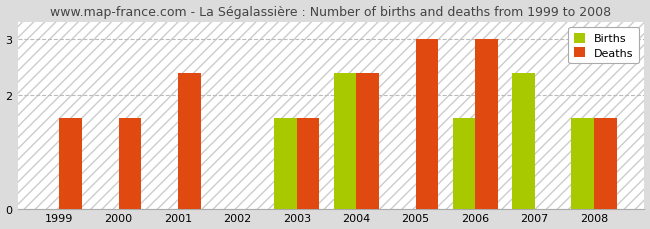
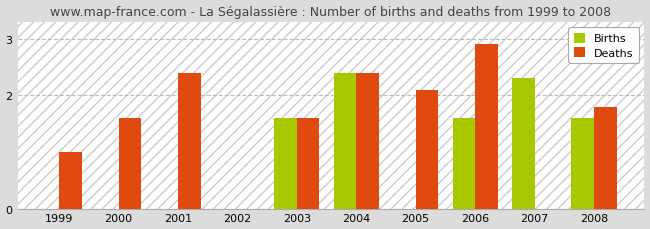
Deaths/1999: 1.6 -> 1.0
Deaths/2005: 3.0 -> 2.1
Deaths/2006: 3.0 -> 2.9
Births/2007: 2.4 -> 2.3
Deaths/2008: 1.6 -> 1.8
